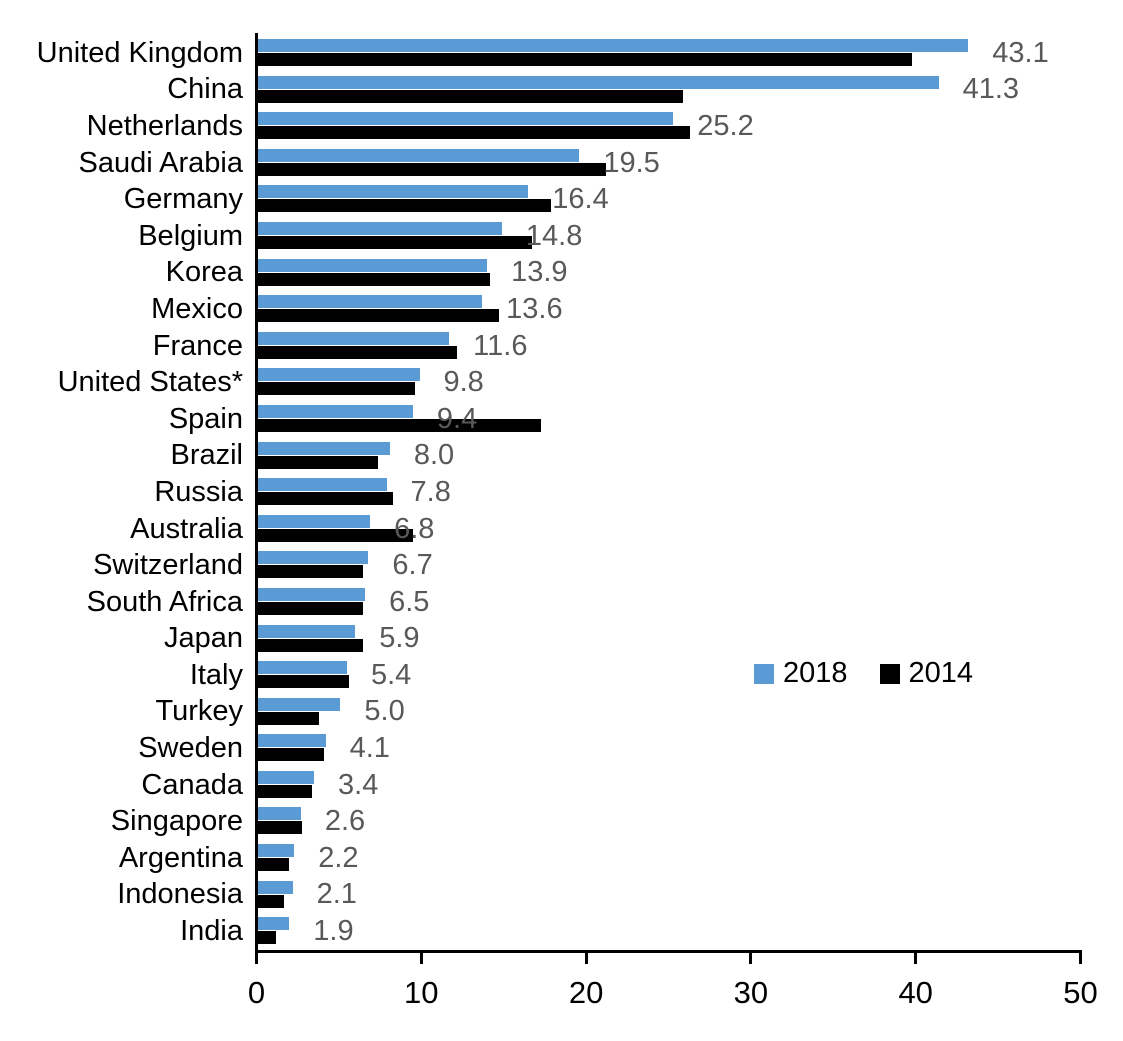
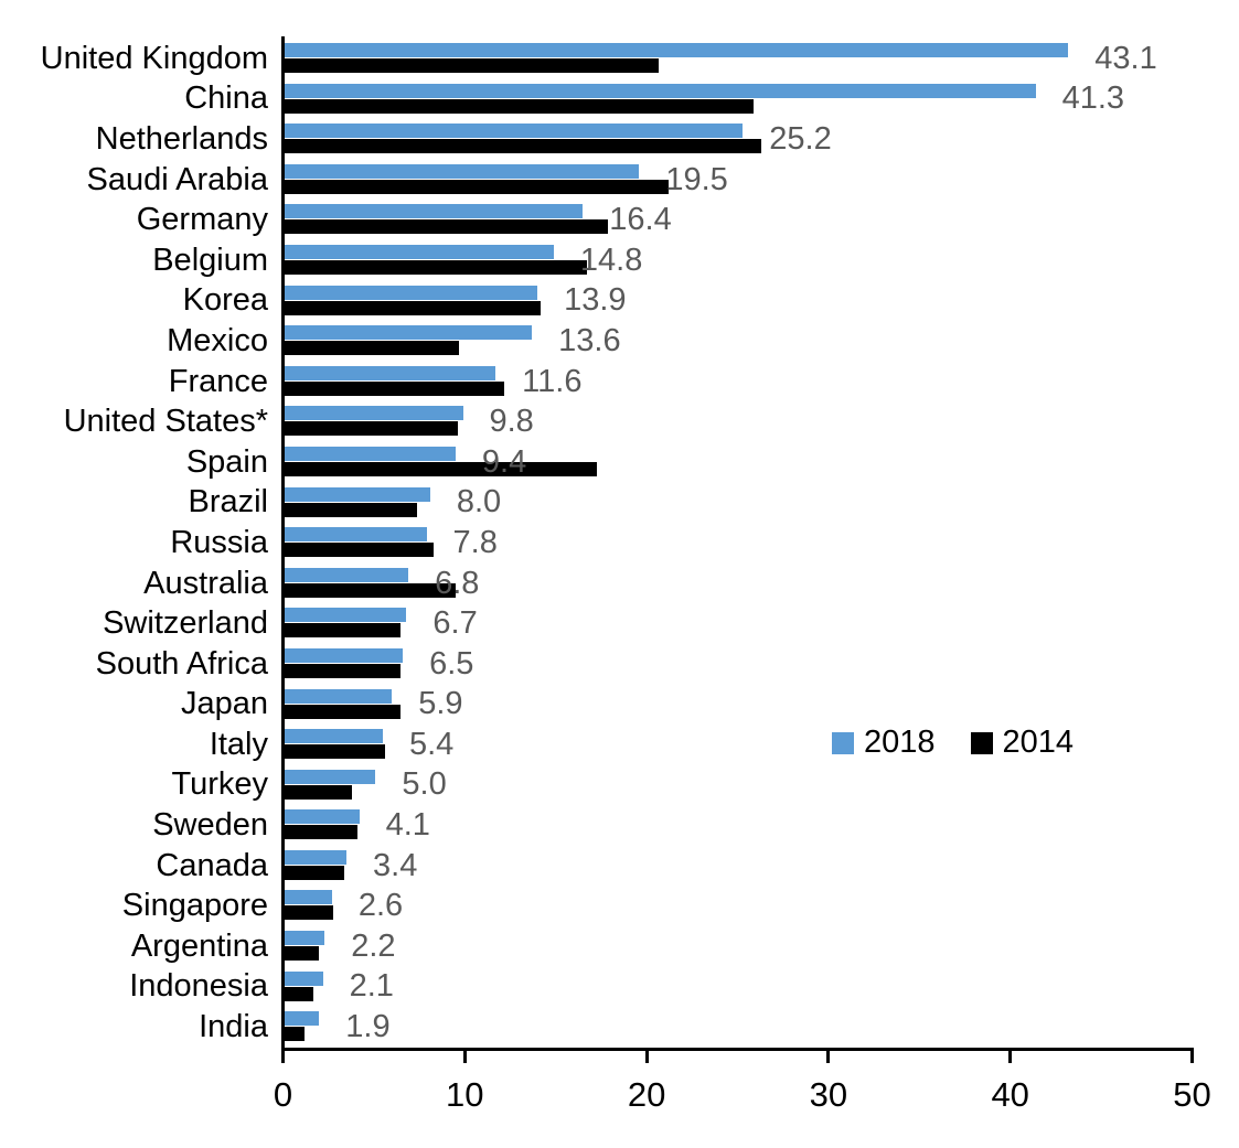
2014/United Kingdom: 39.7 -> 20.6
2014/Mexico: 14.6 -> 9.6
